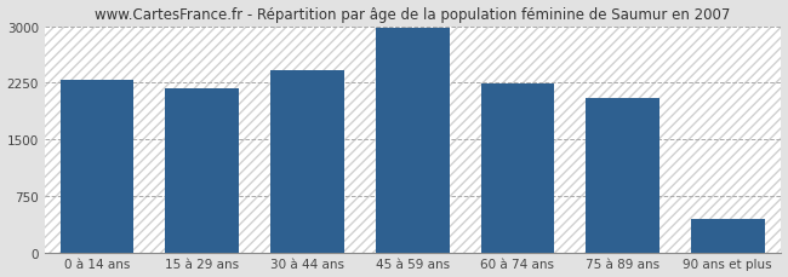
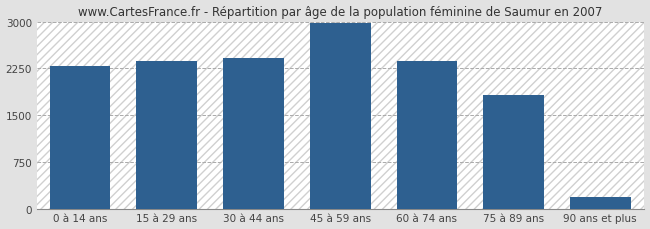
15 à 29 ans: 2180 -> 2370
60 à 74 ans: 2240 -> 2360
75 à 89 ans: 2040 -> 1820
90 ans et plus: 440 -> 180
